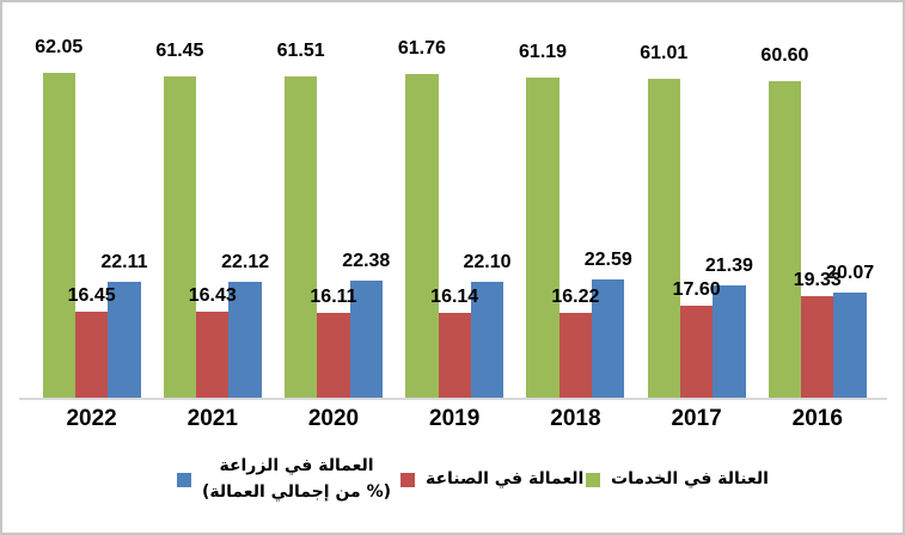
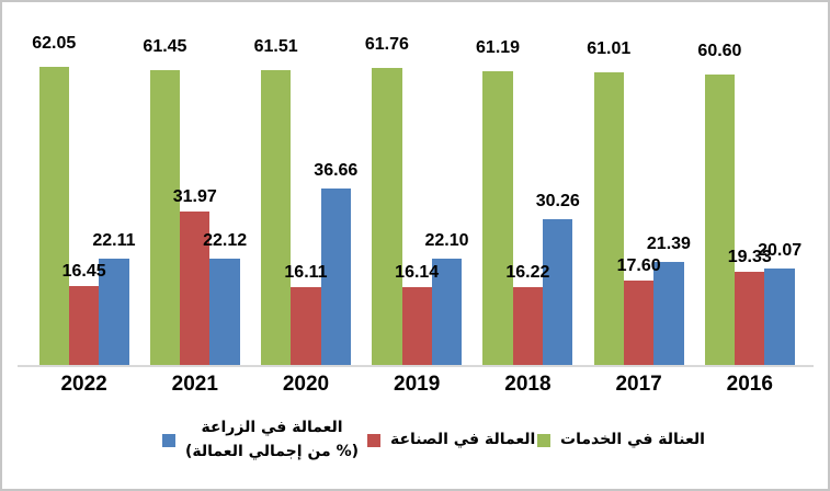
العمالة في الصناعة/2021: 16.43 -> 31.97
العمالة في الزراعة (% من إجمالي العمالة)/2020: 22.38 -> 36.66
العمالة في الزراعة (% من إجمالي العمالة)/2018: 22.59 -> 30.26
